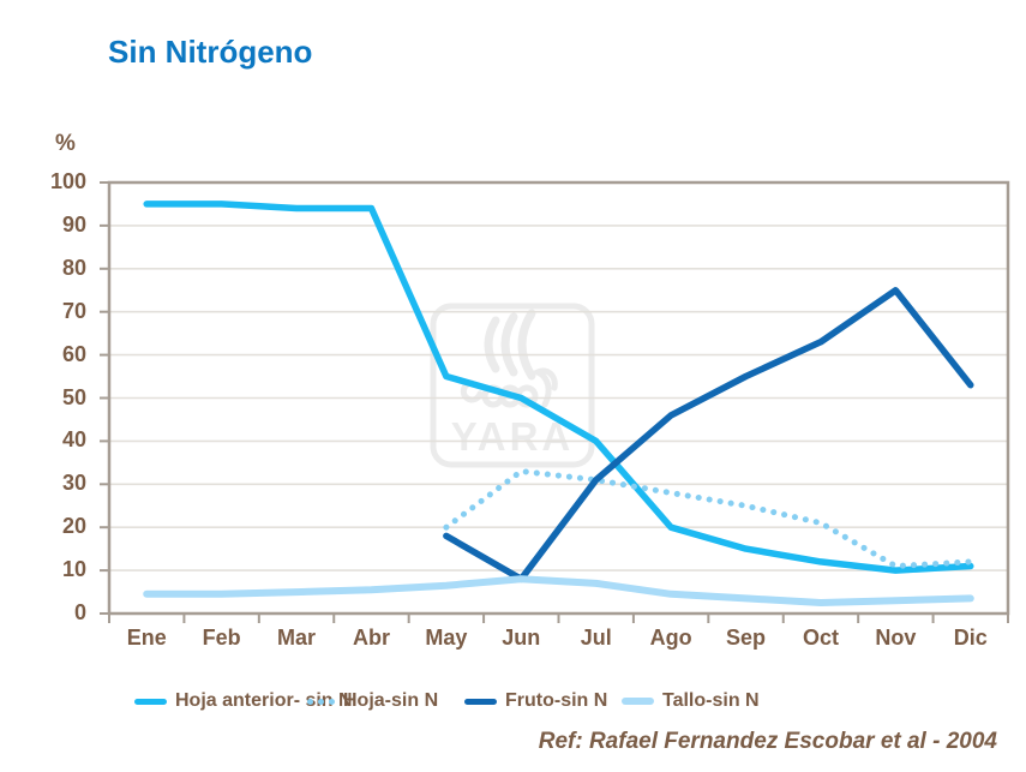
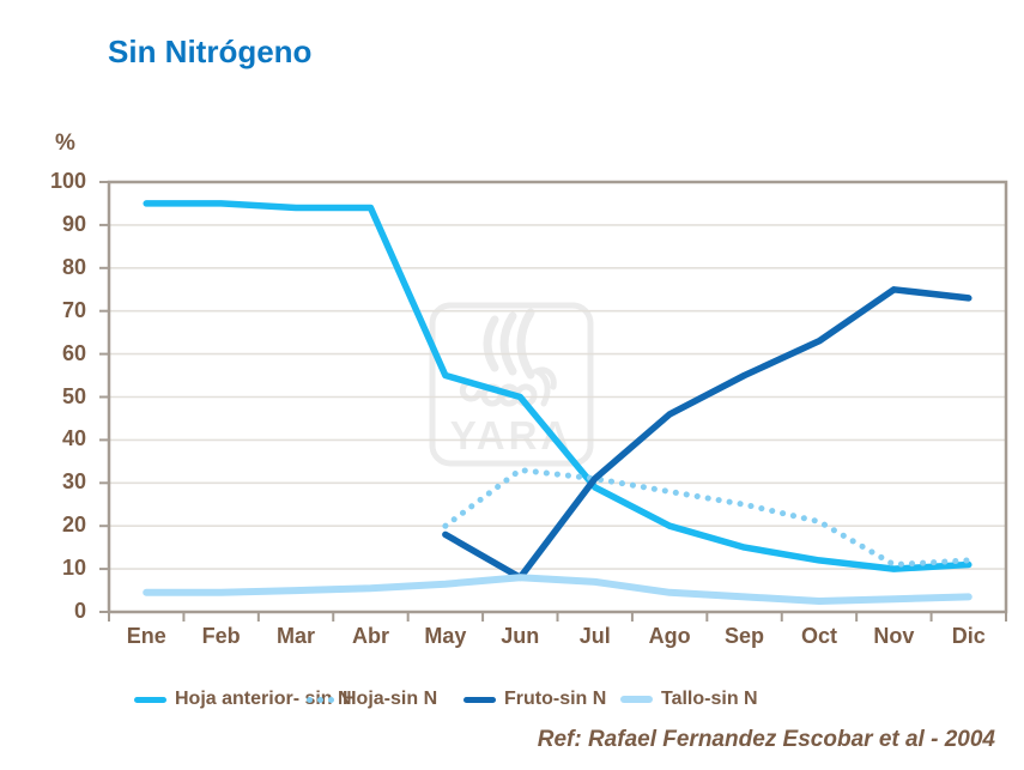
Hoja anterior- sin N/Jul: 40 -> 29
Fruto-sin N/Dic: 53 -> 73
